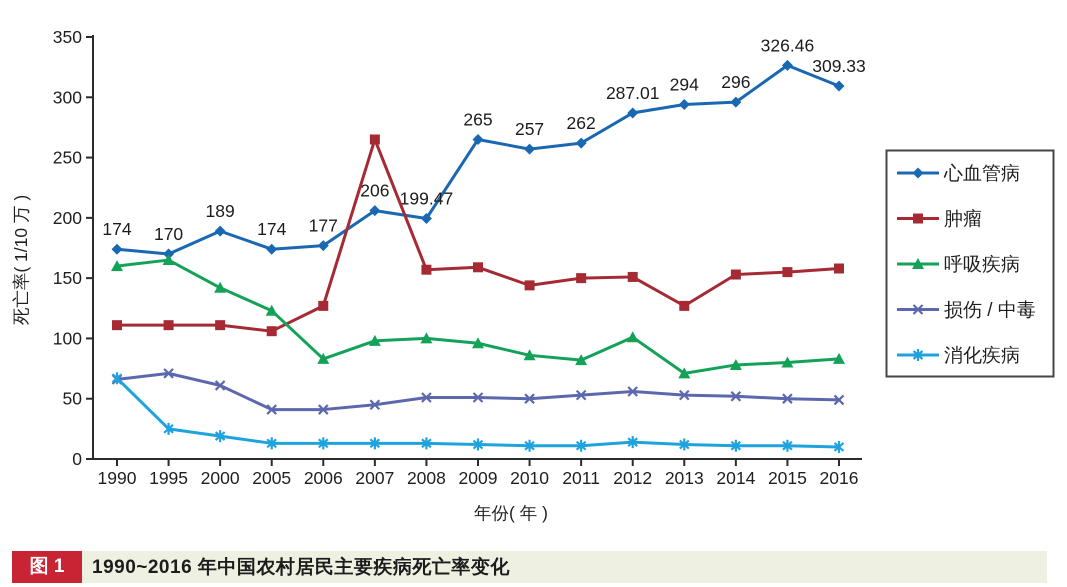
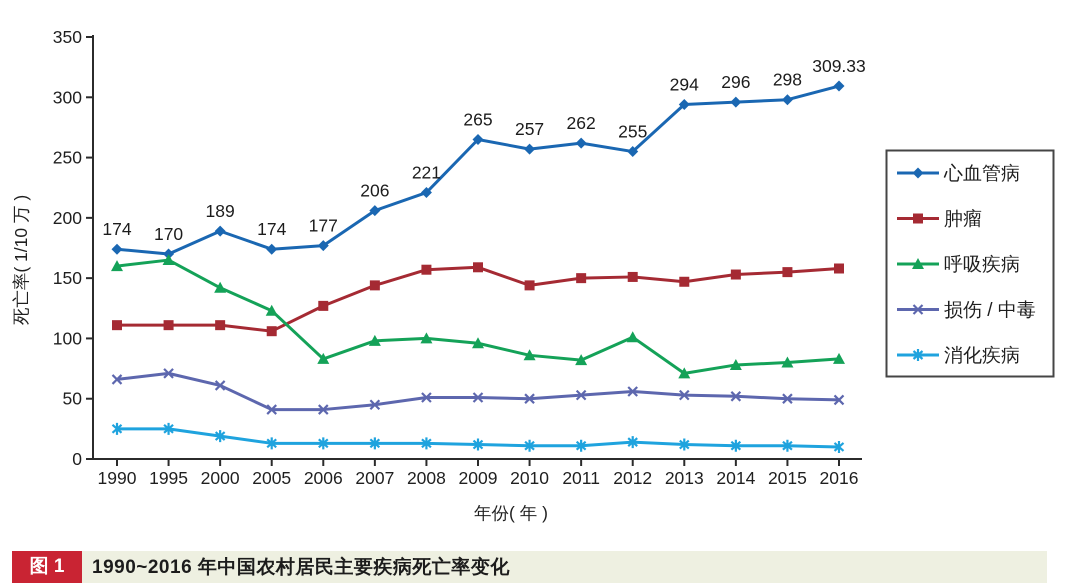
消化疾病/1990: 67 -> 25
肿瘤/2007: 265 -> 144
心血管病/2008: 199.47 -> 221
心血管病/2012: 287.01 -> 255
肿瘤/2013: 127 -> 147
心血管病/2015: 326.46 -> 298
